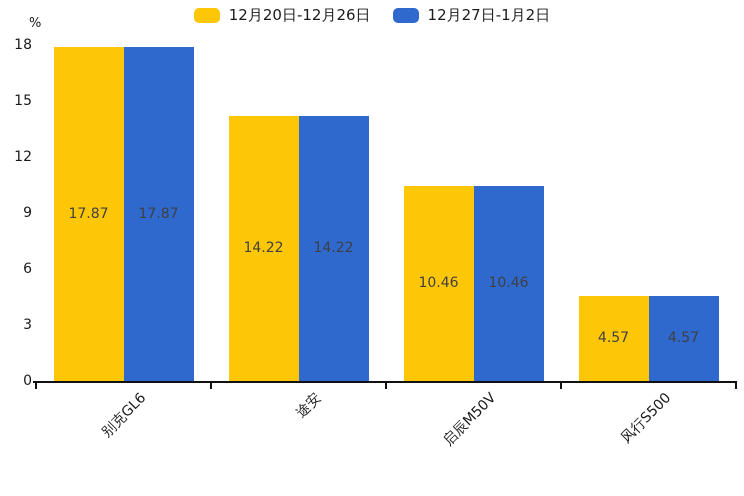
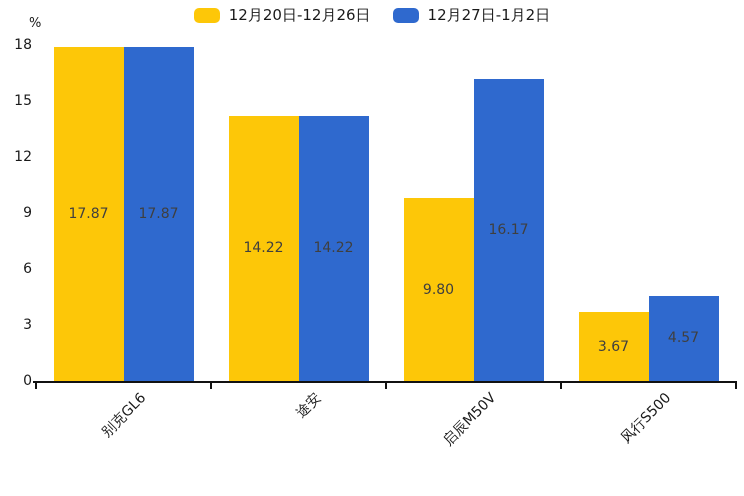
12月20日-12月26日/启辰M50V: 10.46 -> 9.80
12月27日-1月2日/启辰M50V: 10.46 -> 16.17
12月20日-12月26日/风行S500: 4.57 -> 3.67
